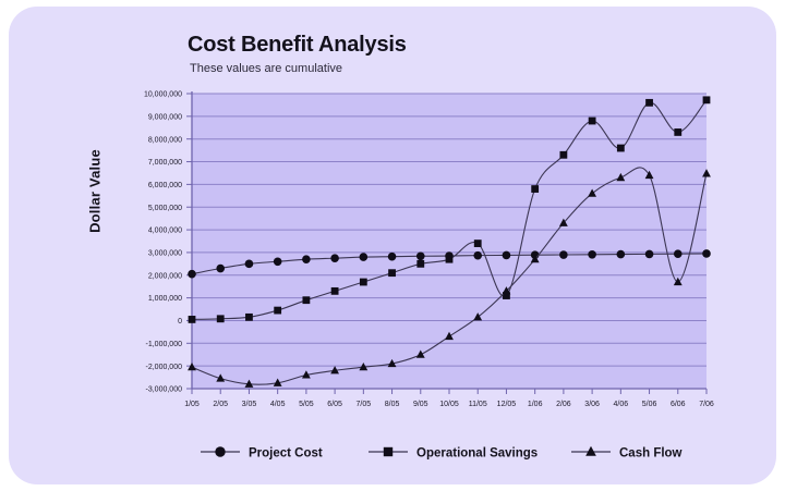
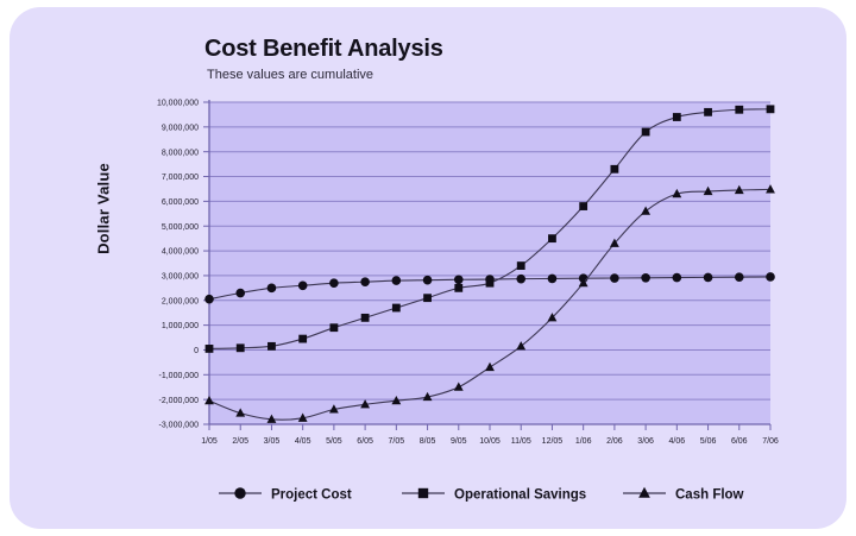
Operational Savings/12/05: 1100000 -> 4500000
Operational Savings/4/06: 7600000 -> 9400000
Operational Savings/6/06: 8300000 -> 9700000
Cash Flow/6/06: 1700000 -> 6400000
